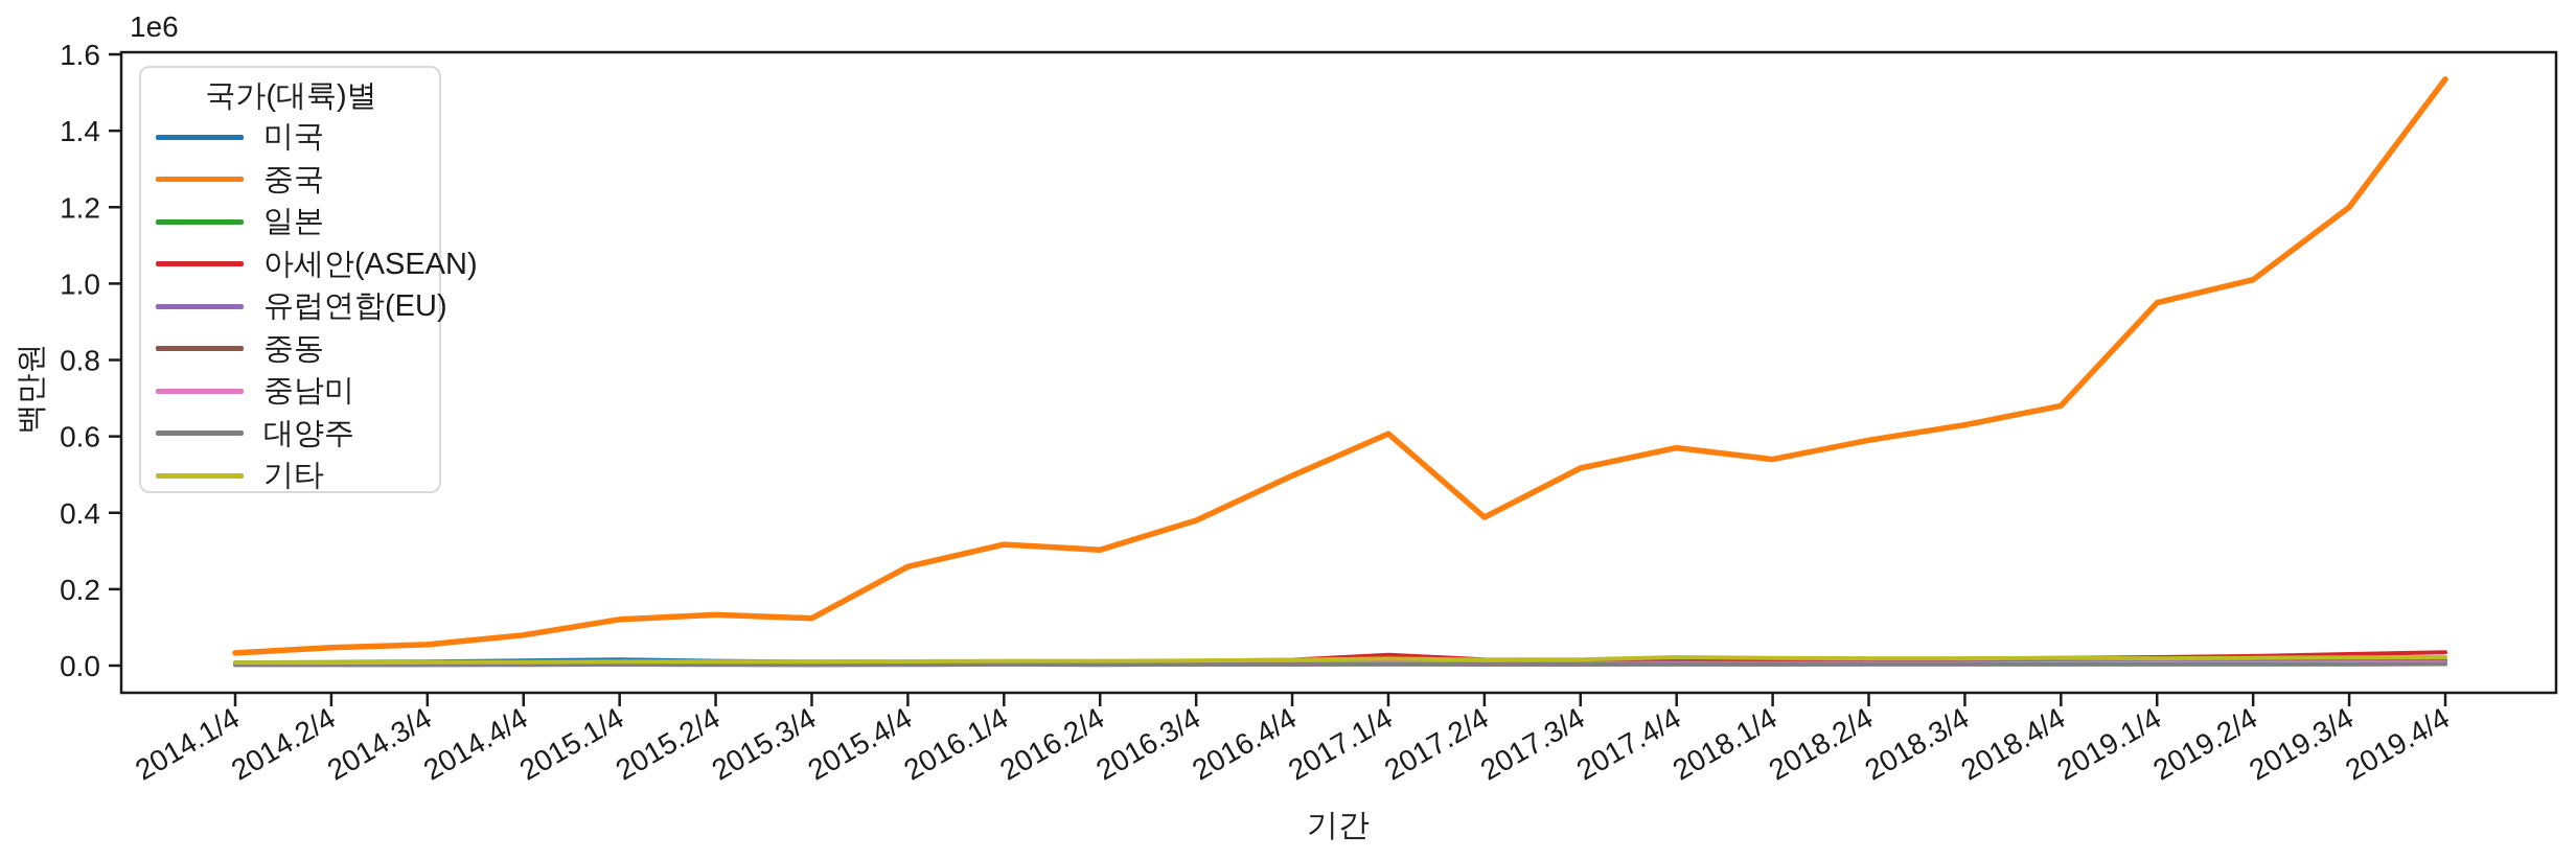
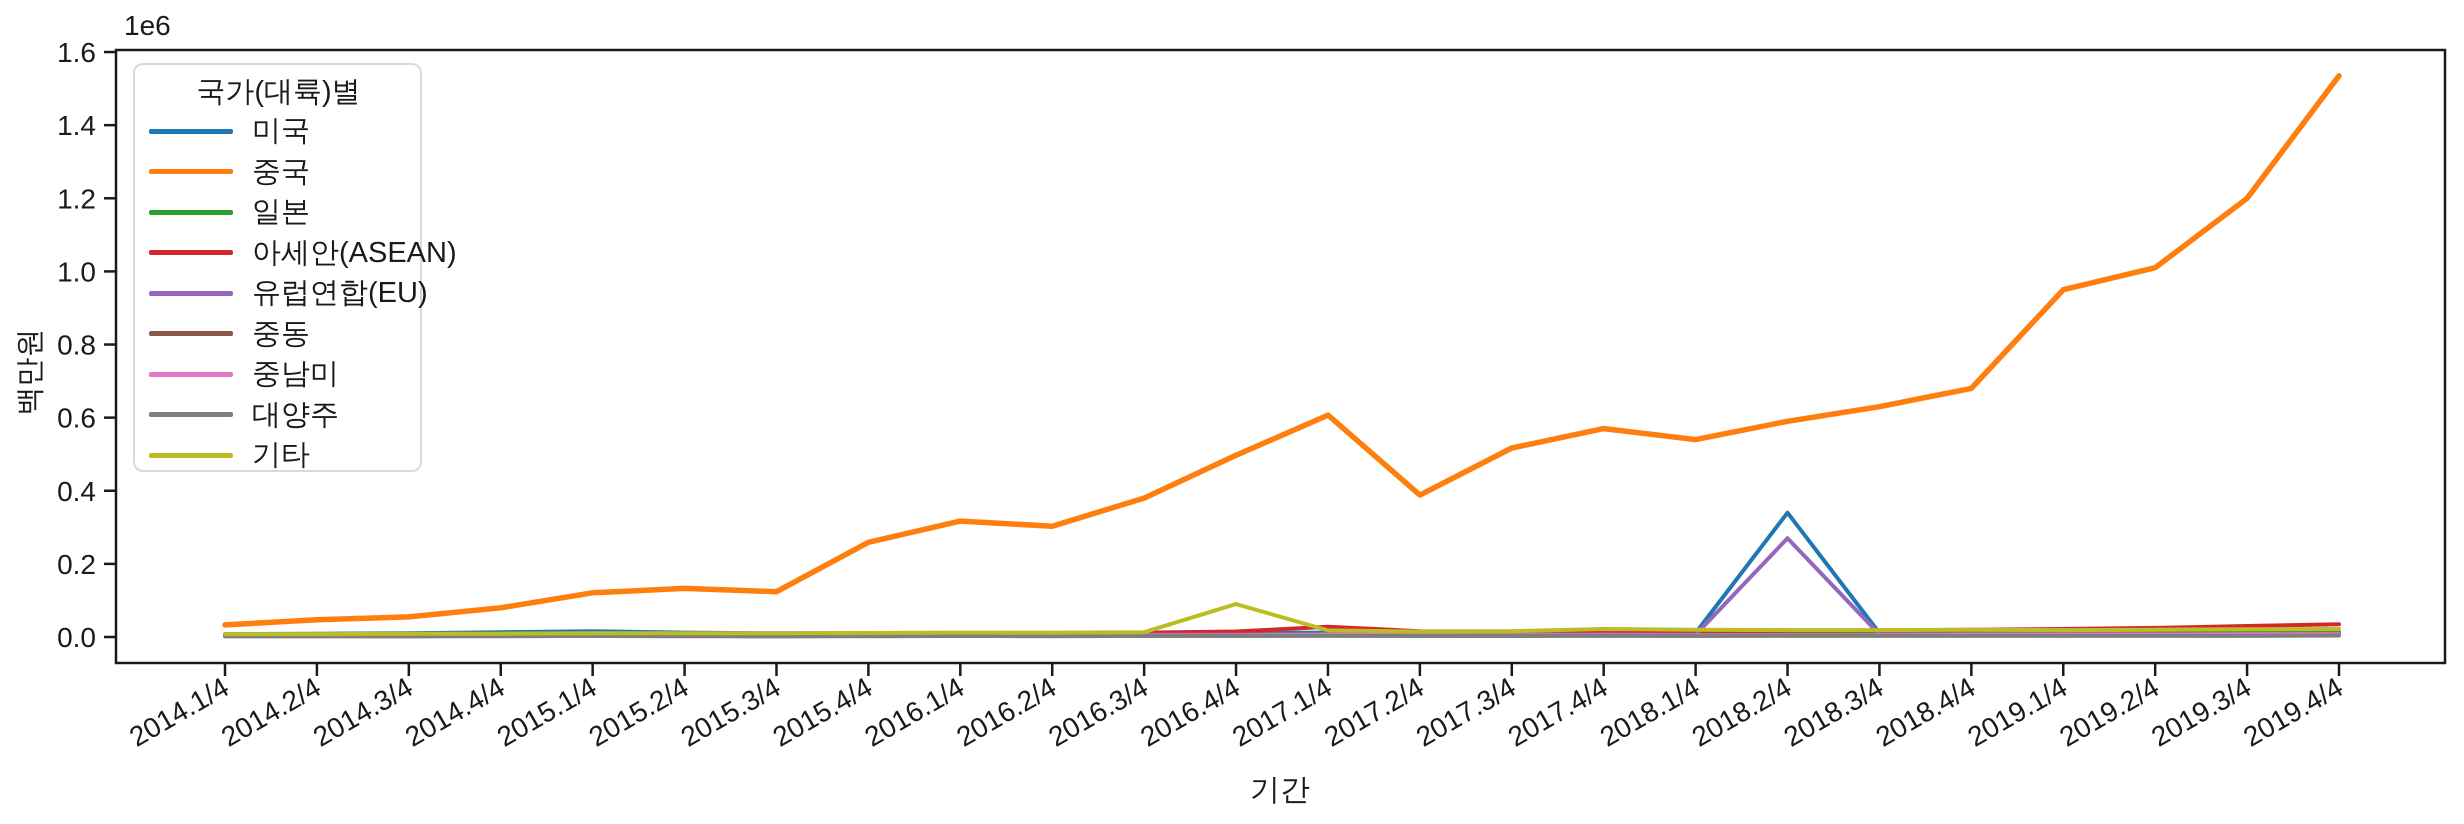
기타/2016.4/4: 0.01 -> 0.09
미국/2018.2/4: 0.01 -> 0.34
유럽연합(EU)/2018.2/4: 0.01 -> 0.27
